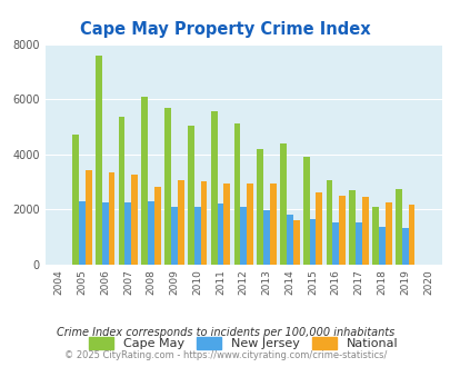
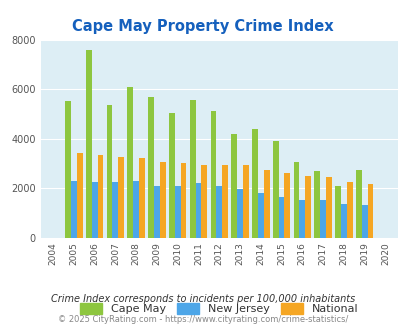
Cape May/2005: 4700 -> 5500
National/2008: 2800 -> 3200
National/2014: 1600 -> 2750
